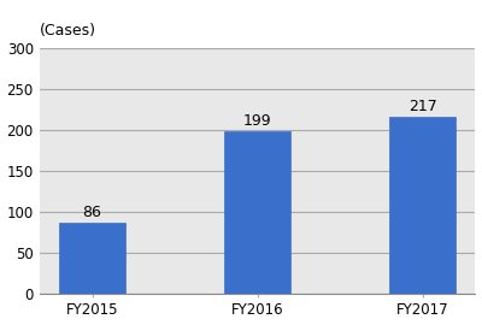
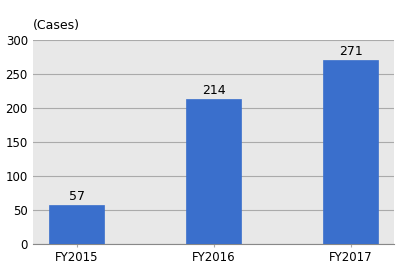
FY2015: 86 -> 57
FY2016: 199 -> 214
FY2017: 217 -> 271
